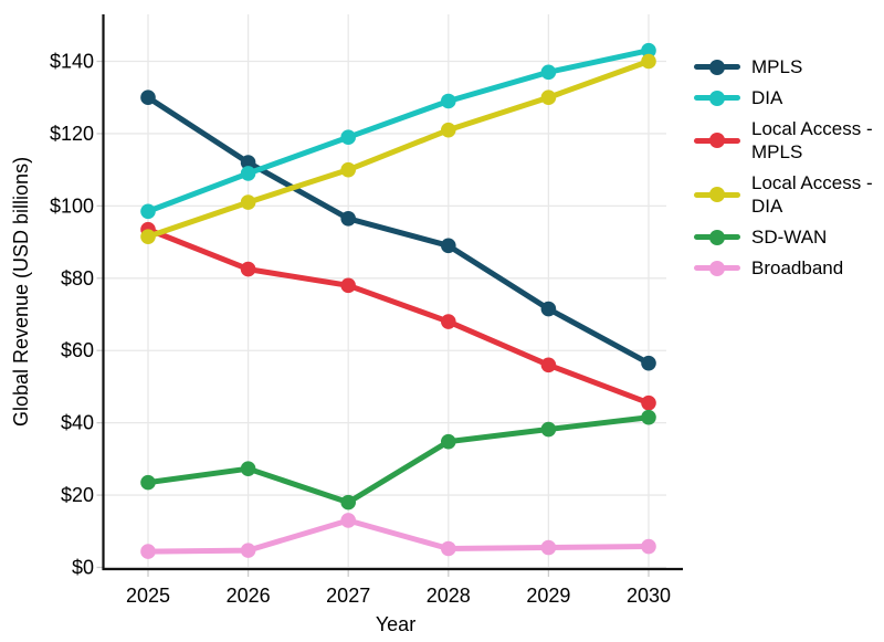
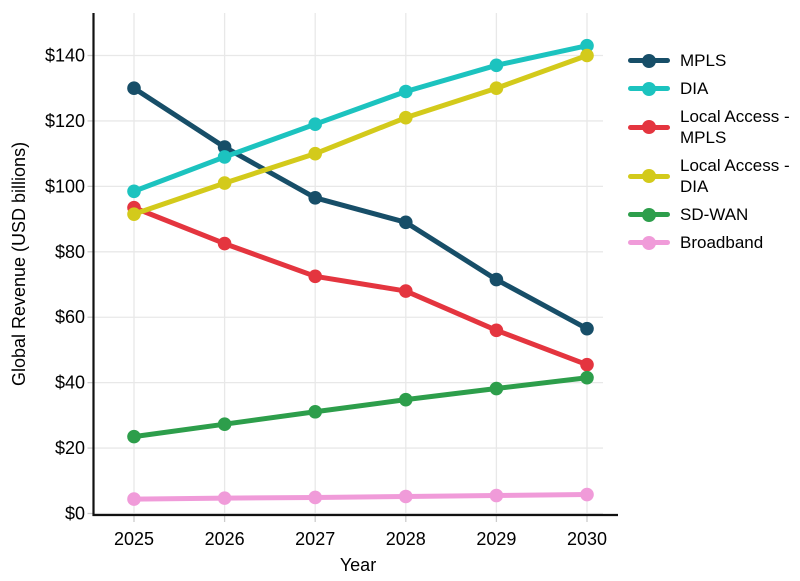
Local Access - MPLS/2027: $78 -> $72
SD-WAN/2027: $18 -> $31
Broadband/2027: $13 -> $5
